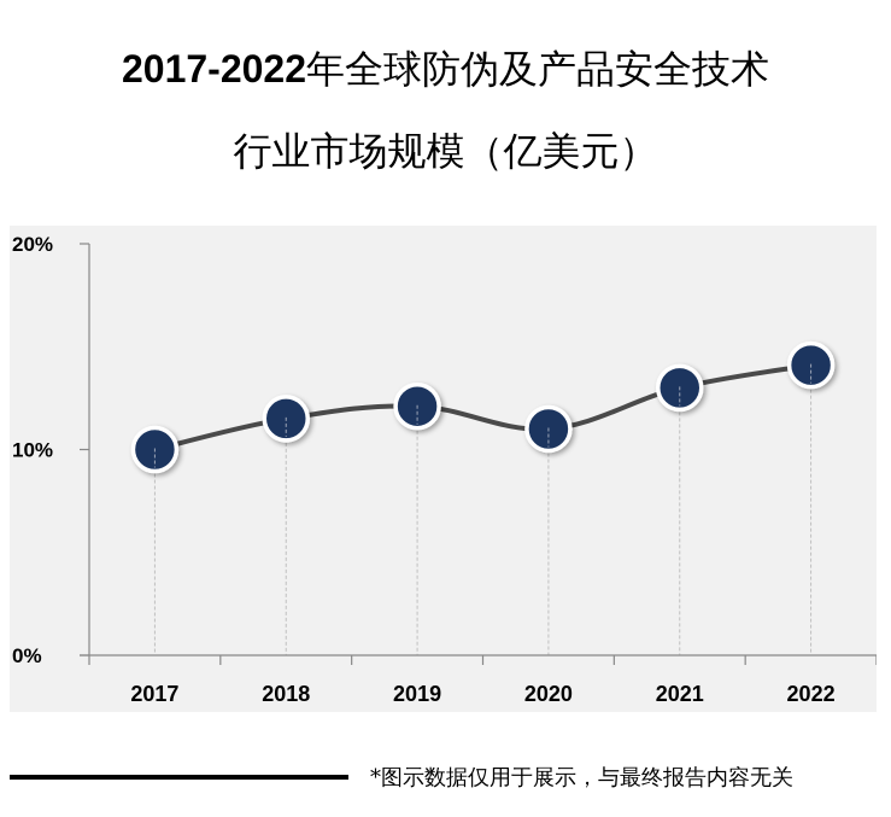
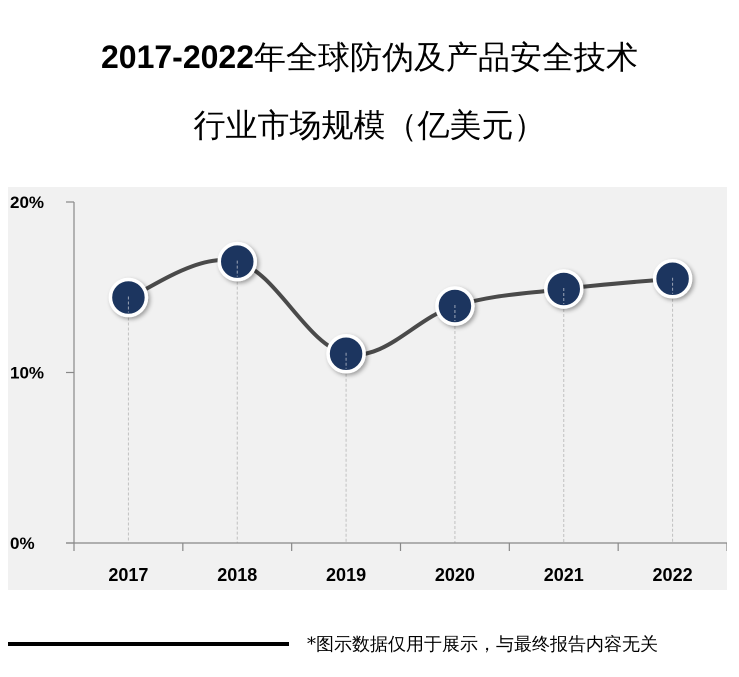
2017: 10.0% -> 14.4%
2018: 11.5% -> 16.5%
2019: 12.1% -> 11.1%
2020: 11.0% -> 13.9%
2021: 13.0% -> 14.9%
2022: 14.1% -> 15.5%
